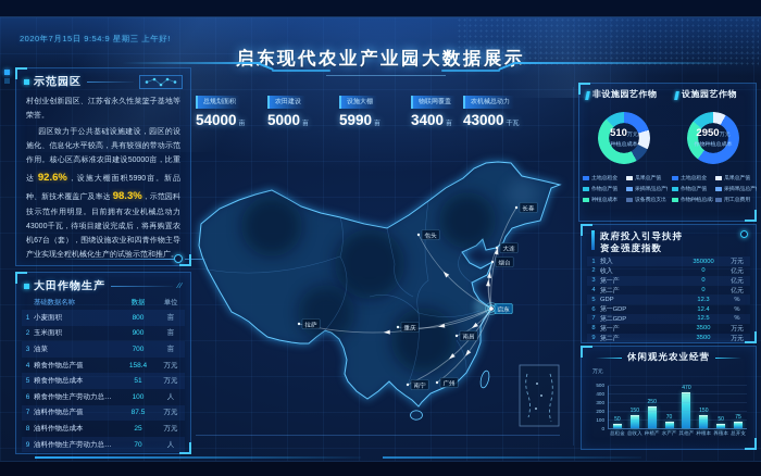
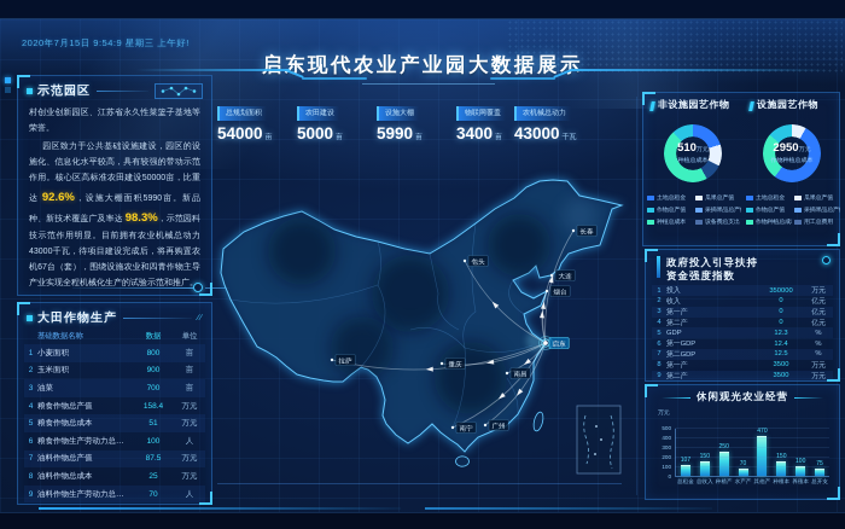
休闲观光农业经营/总租金: 50 -> 107
休闲观光农业经营/养殖本: 50 -> 100
